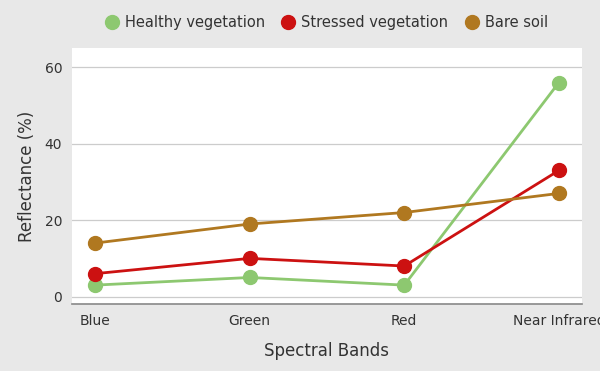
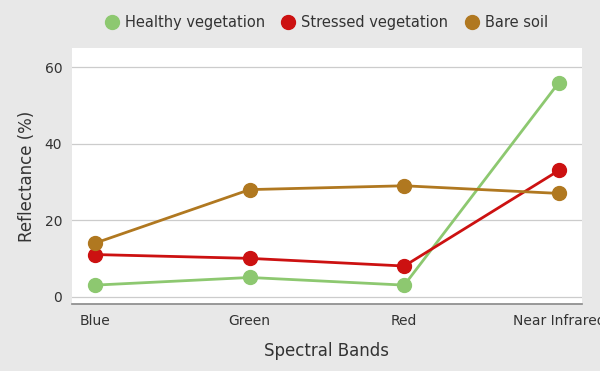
Stressed vegetation/Blue: 6 -> 11
Bare soil/Green: 19 -> 28
Bare soil/Red: 22 -> 29
